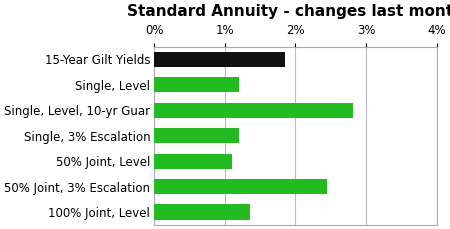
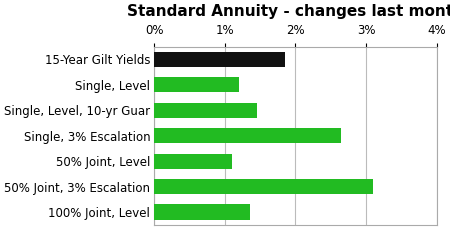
Single, Level, 10-yr Guar: 2.82% -> 1.45%
Single, 3% Escalation: 1.20% -> 2.65%
50% Joint, 3% Escalation: 2.44% -> 3.10%
